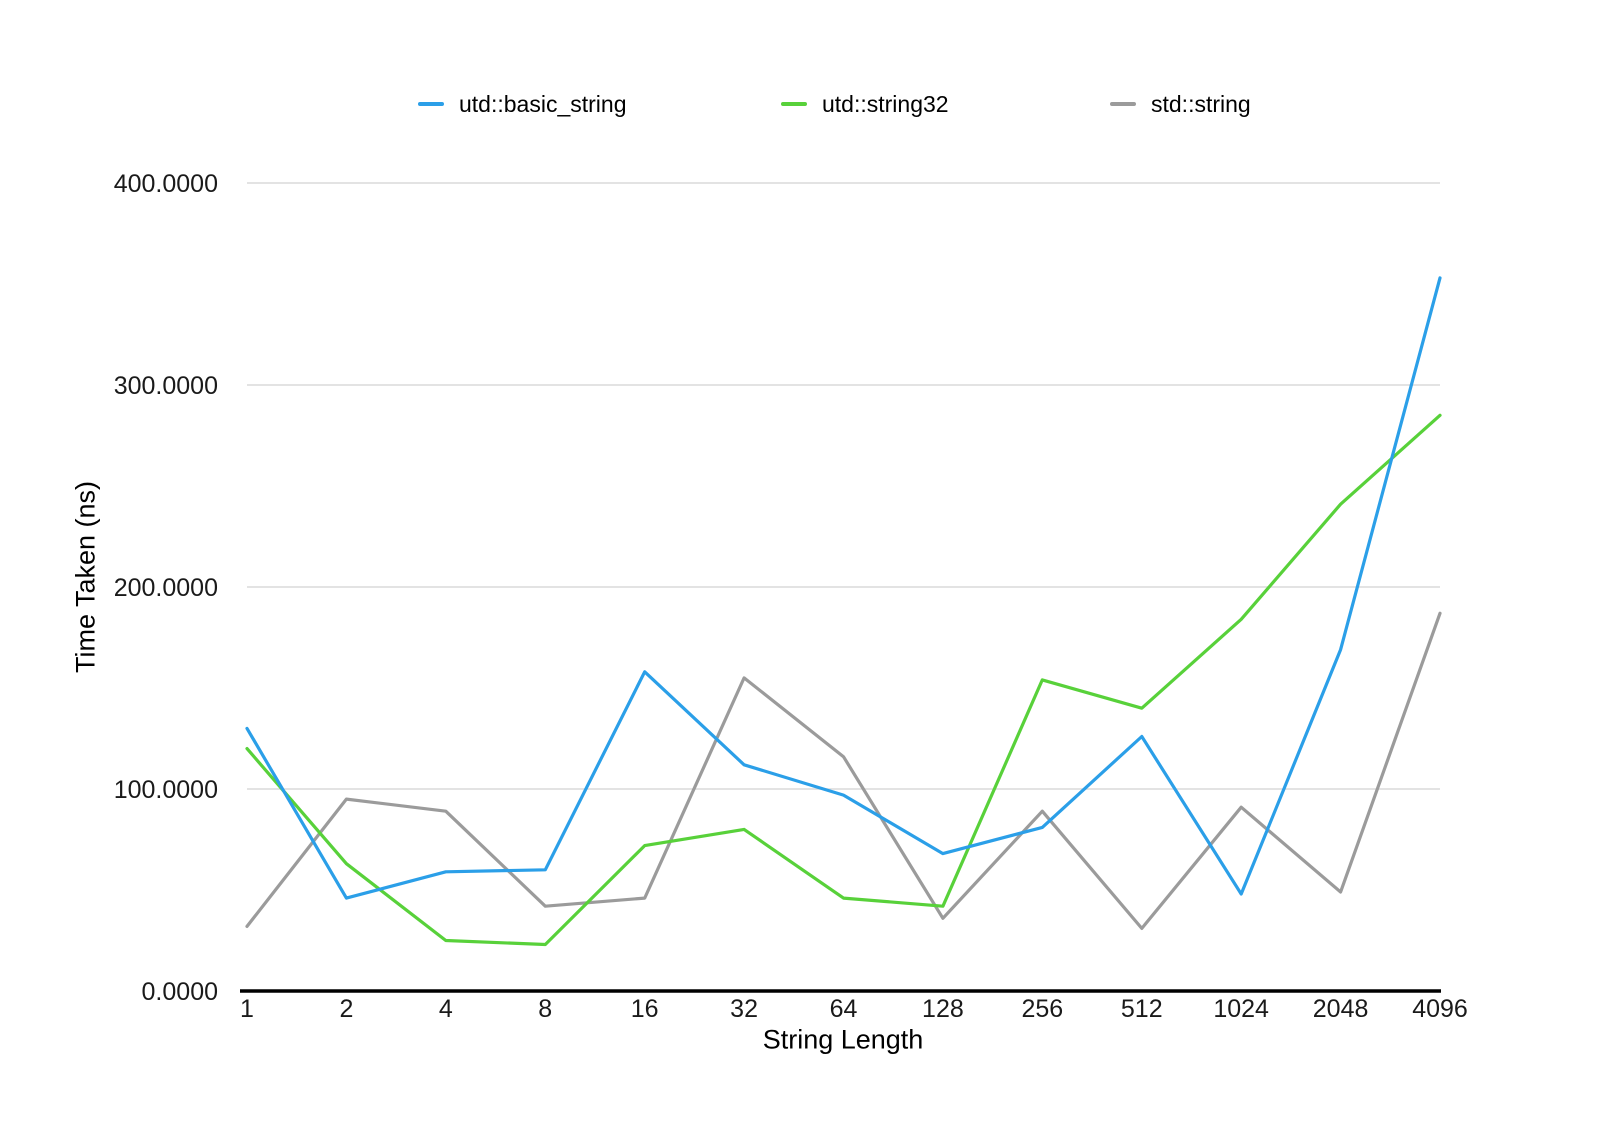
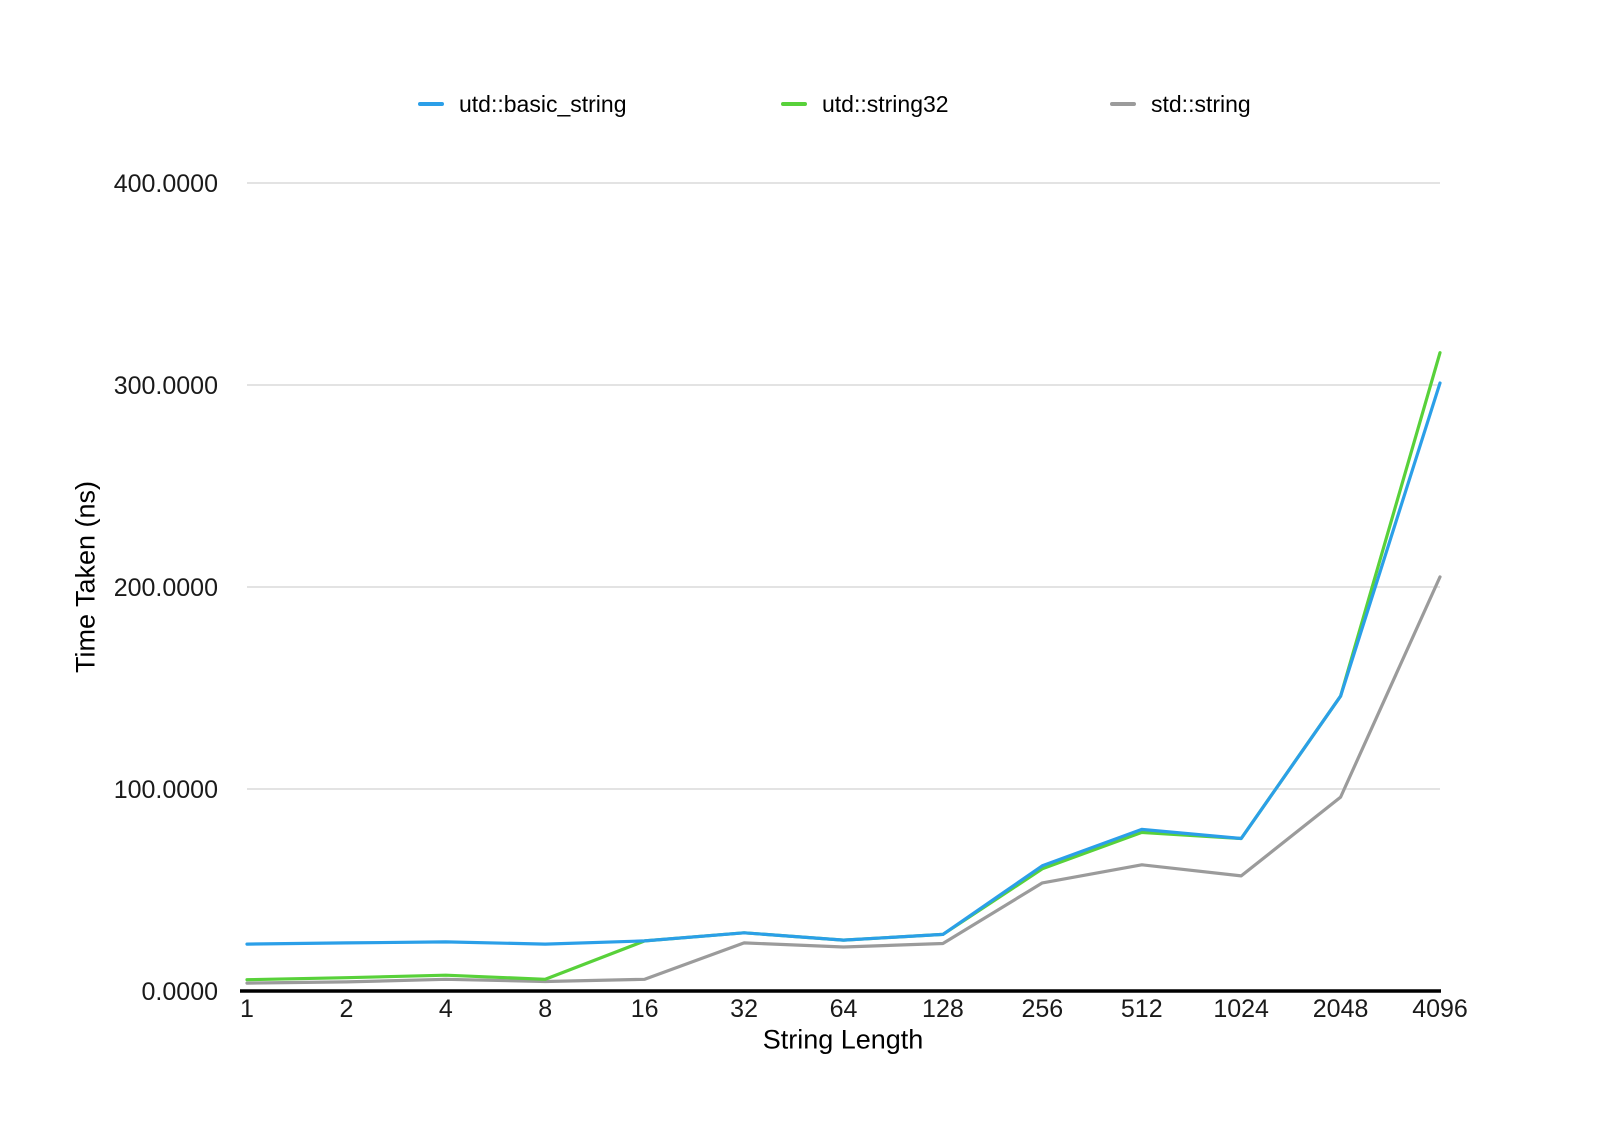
utd::basic_string/1: 130 -> 23
utd::string32/1: 120 -> 6
std::string/1: 32 -> 4
utd::basic_string/2: 46 -> 24
utd::string32/2: 63 -> 7
std::string/2: 95 -> 4
utd::basic_string/4: 59 -> 24
utd::string32/4: 25 -> 8
std::string/4: 89 -> 6
utd::basic_string/8: 60 -> 23
utd::string32/8: 23 -> 6
std::string/8: 42 -> 5
utd::basic_string/16: 158 -> 25
utd::string32/16: 72 -> 25
std::string/16: 46 -> 6
utd::basic_string/32: 112 -> 29
utd::string32/32: 80 -> 29
std::string/32: 155 -> 24
utd::basic_string/64: 97 -> 25
utd::string32/64: 46 -> 25
std::string/64: 116 -> 22
utd::basic_string/128: 68 -> 28
utd::string32/128: 42 -> 28
std::string/128: 36 -> 24
utd::basic_string/256: 81 -> 62
utd::string32/256: 154 -> 60
std::string/256: 89 -> 54
utd::basic_string/512: 126 -> 80
utd::string32/512: 140 -> 78
std::string/512: 31 -> 62
utd::basic_string/1024: 48 -> 76
utd::string32/1024: 184 -> 76
std::string/1024: 91 -> 57
utd::basic_string/2048: 169 -> 146
utd::string32/2048: 241 -> 146
std::string/2048: 49 -> 96
utd::basic_string/4096: 353 -> 301
utd::string32/4096: 285 -> 316
std::string/4096: 187 -> 205
